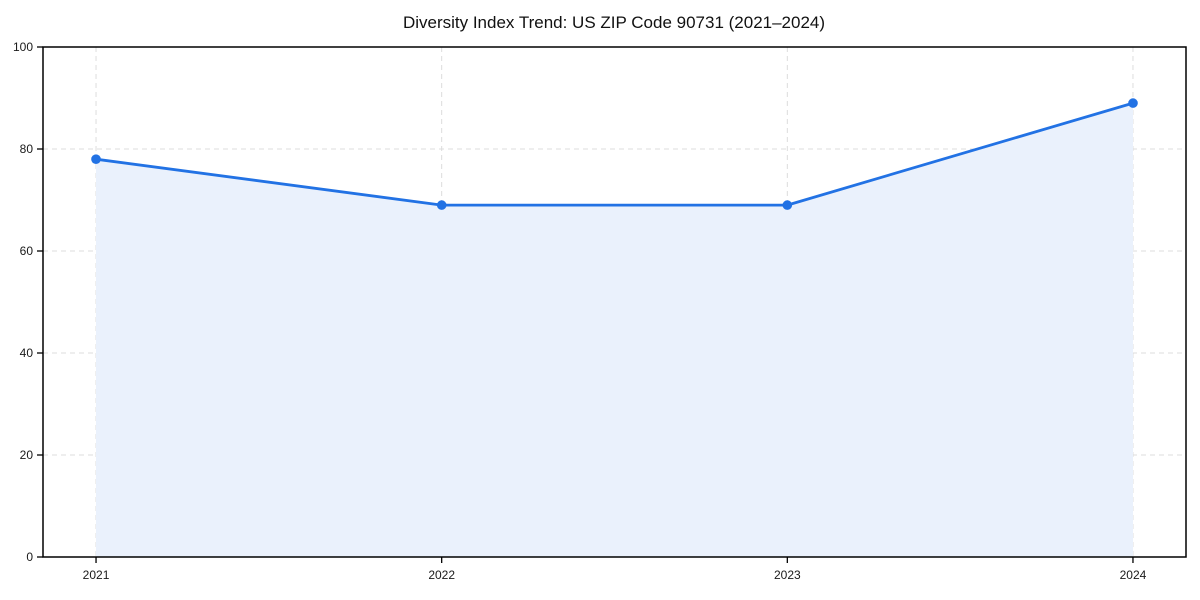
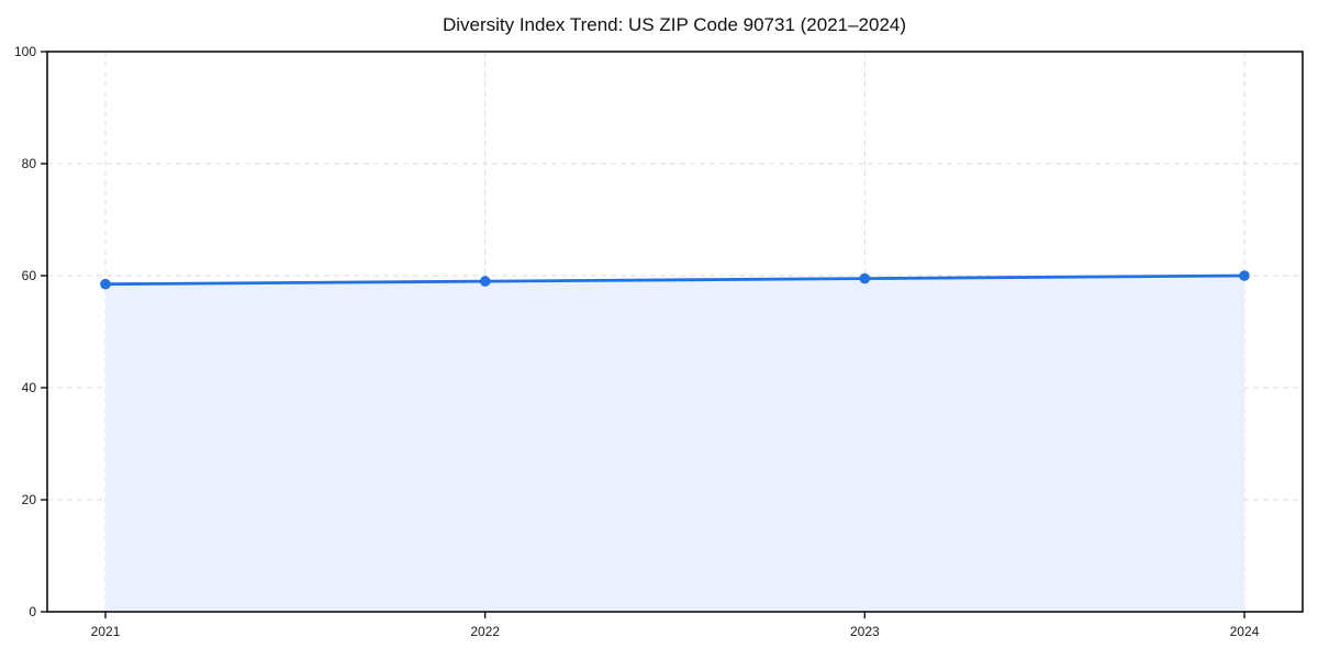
2021: 78 -> 58
2022: 69 -> 59
2023: 69 -> 60
2024: 89 -> 60
